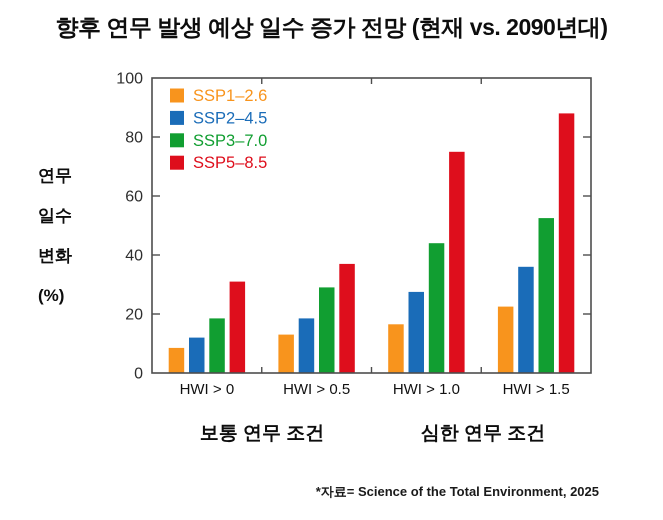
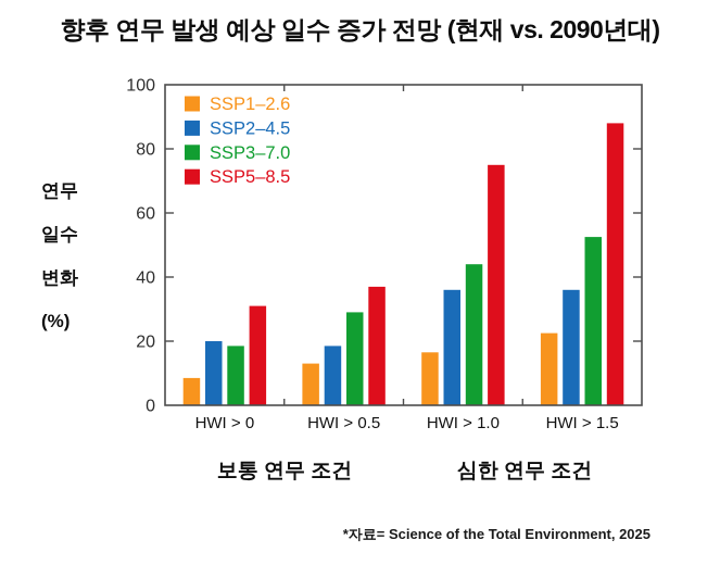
SSP2–4.5/HWI > 0: 12 -> 20
SSP2–4.5/HWI > 1.0: 28 -> 36
